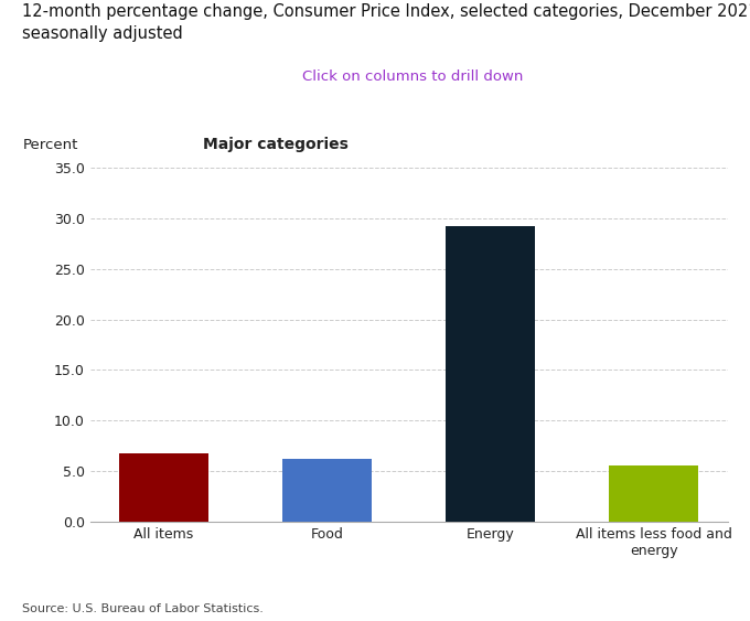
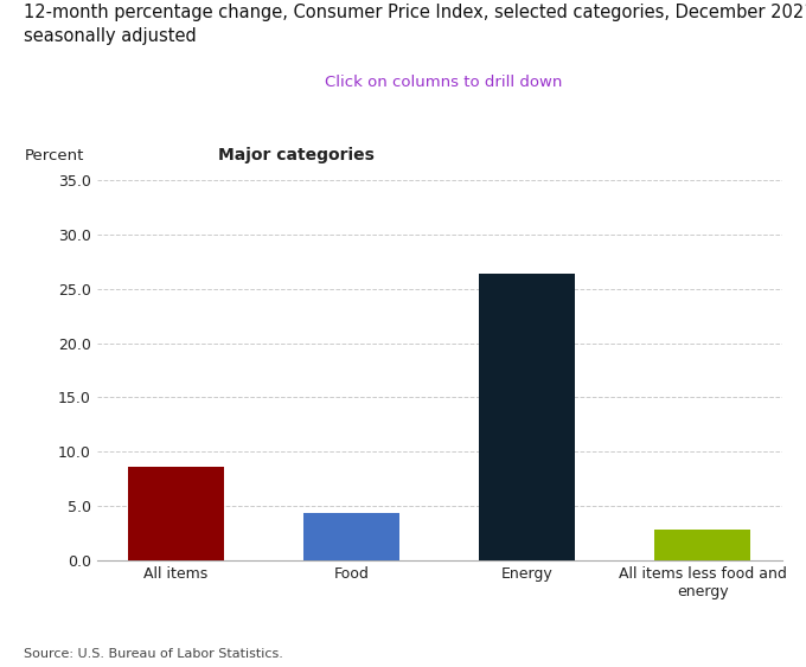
All items: 6.8 -> 8.6
Food: 6.2 -> 4.4
Energy: 29.2 -> 26.4
All items less food and energy: 5.5 -> 2.8
